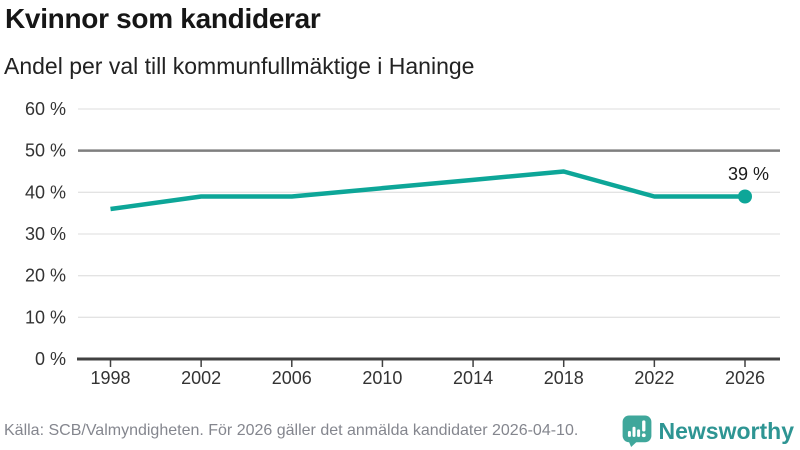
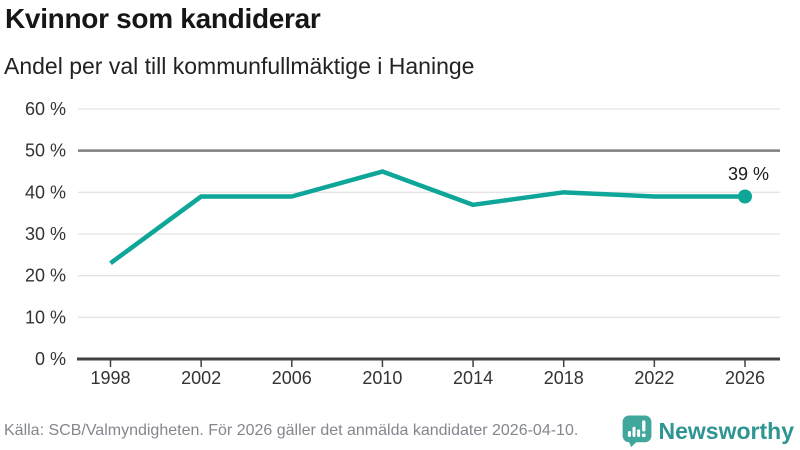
1998: 36% -> 23%
2010: 41% -> 45%
2014: 43% -> 37%
2018: 45% -> 40%
